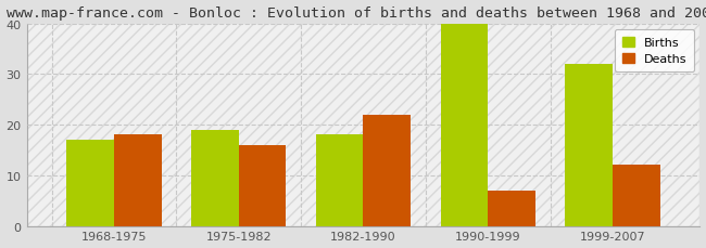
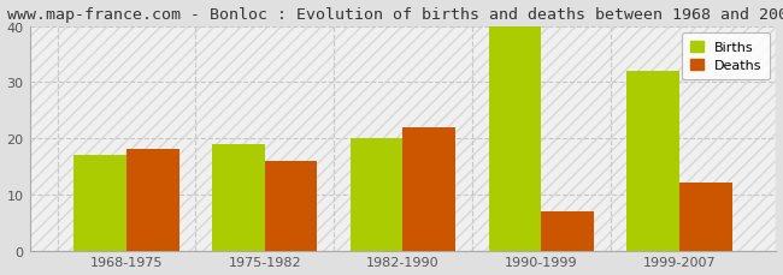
Births/1982-1990: 18 -> 20
